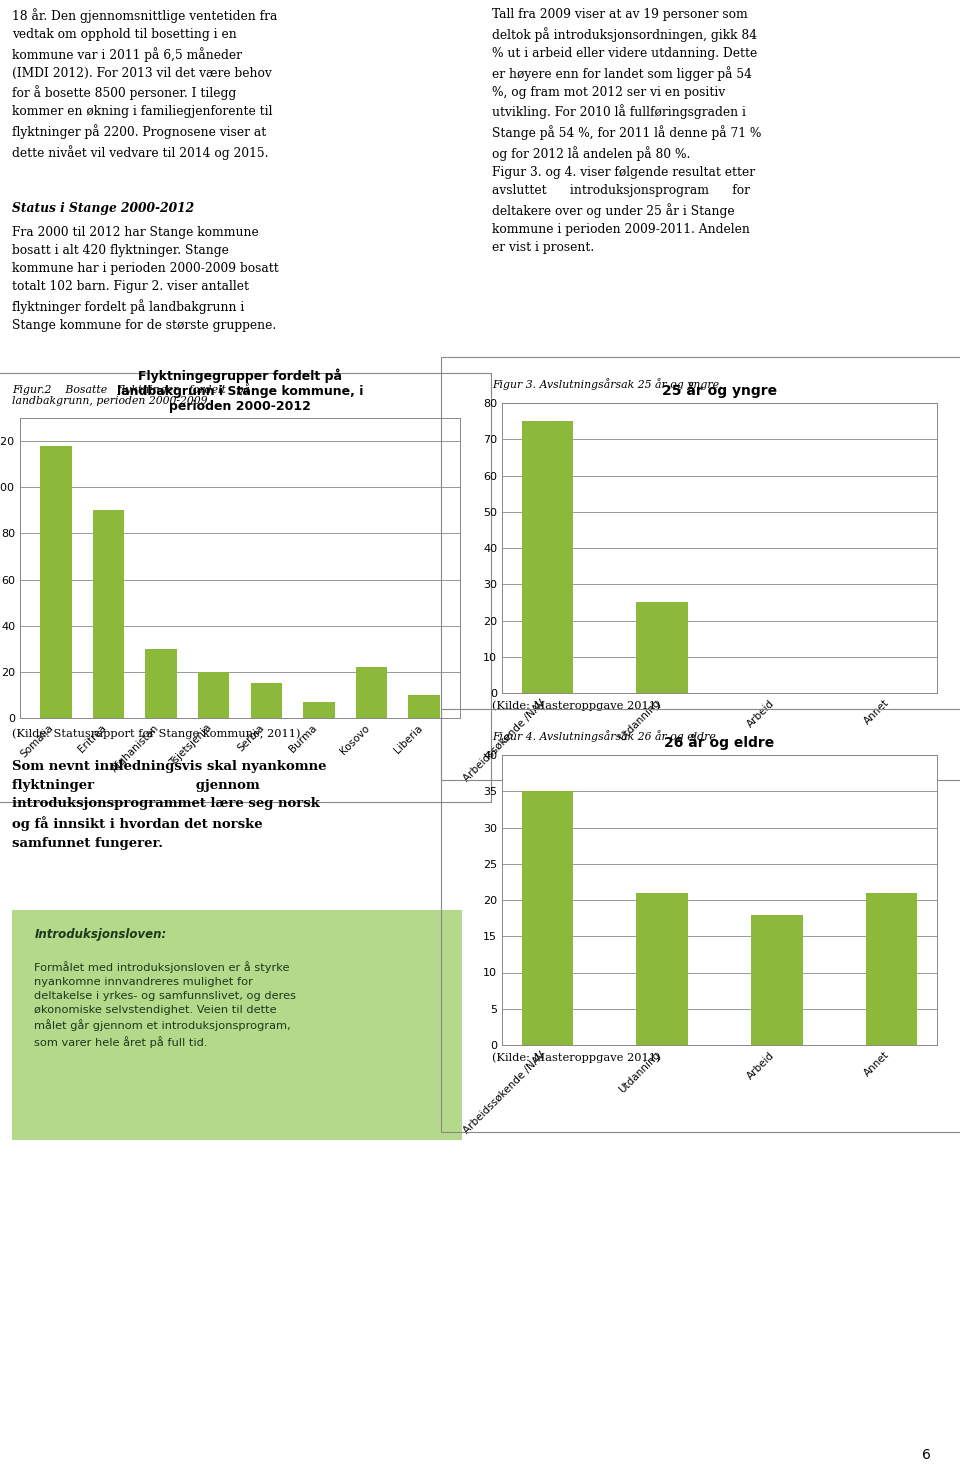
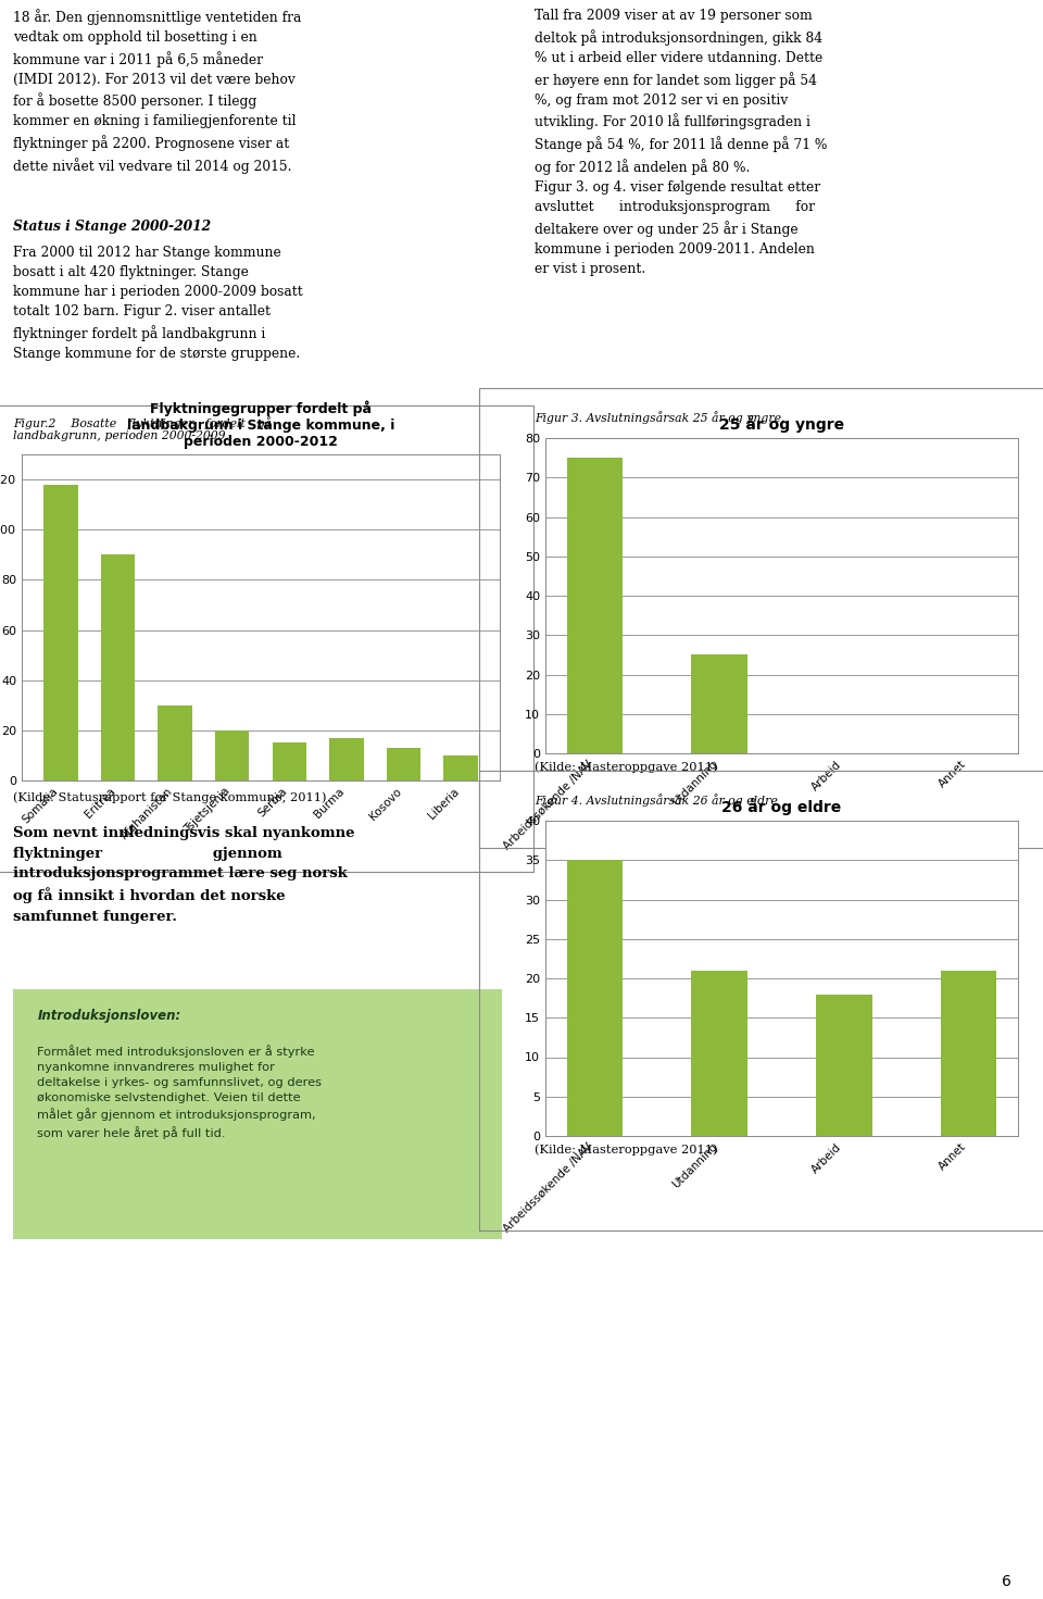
Burma: 7 -> 17
Kosovo: 22 -> 13
